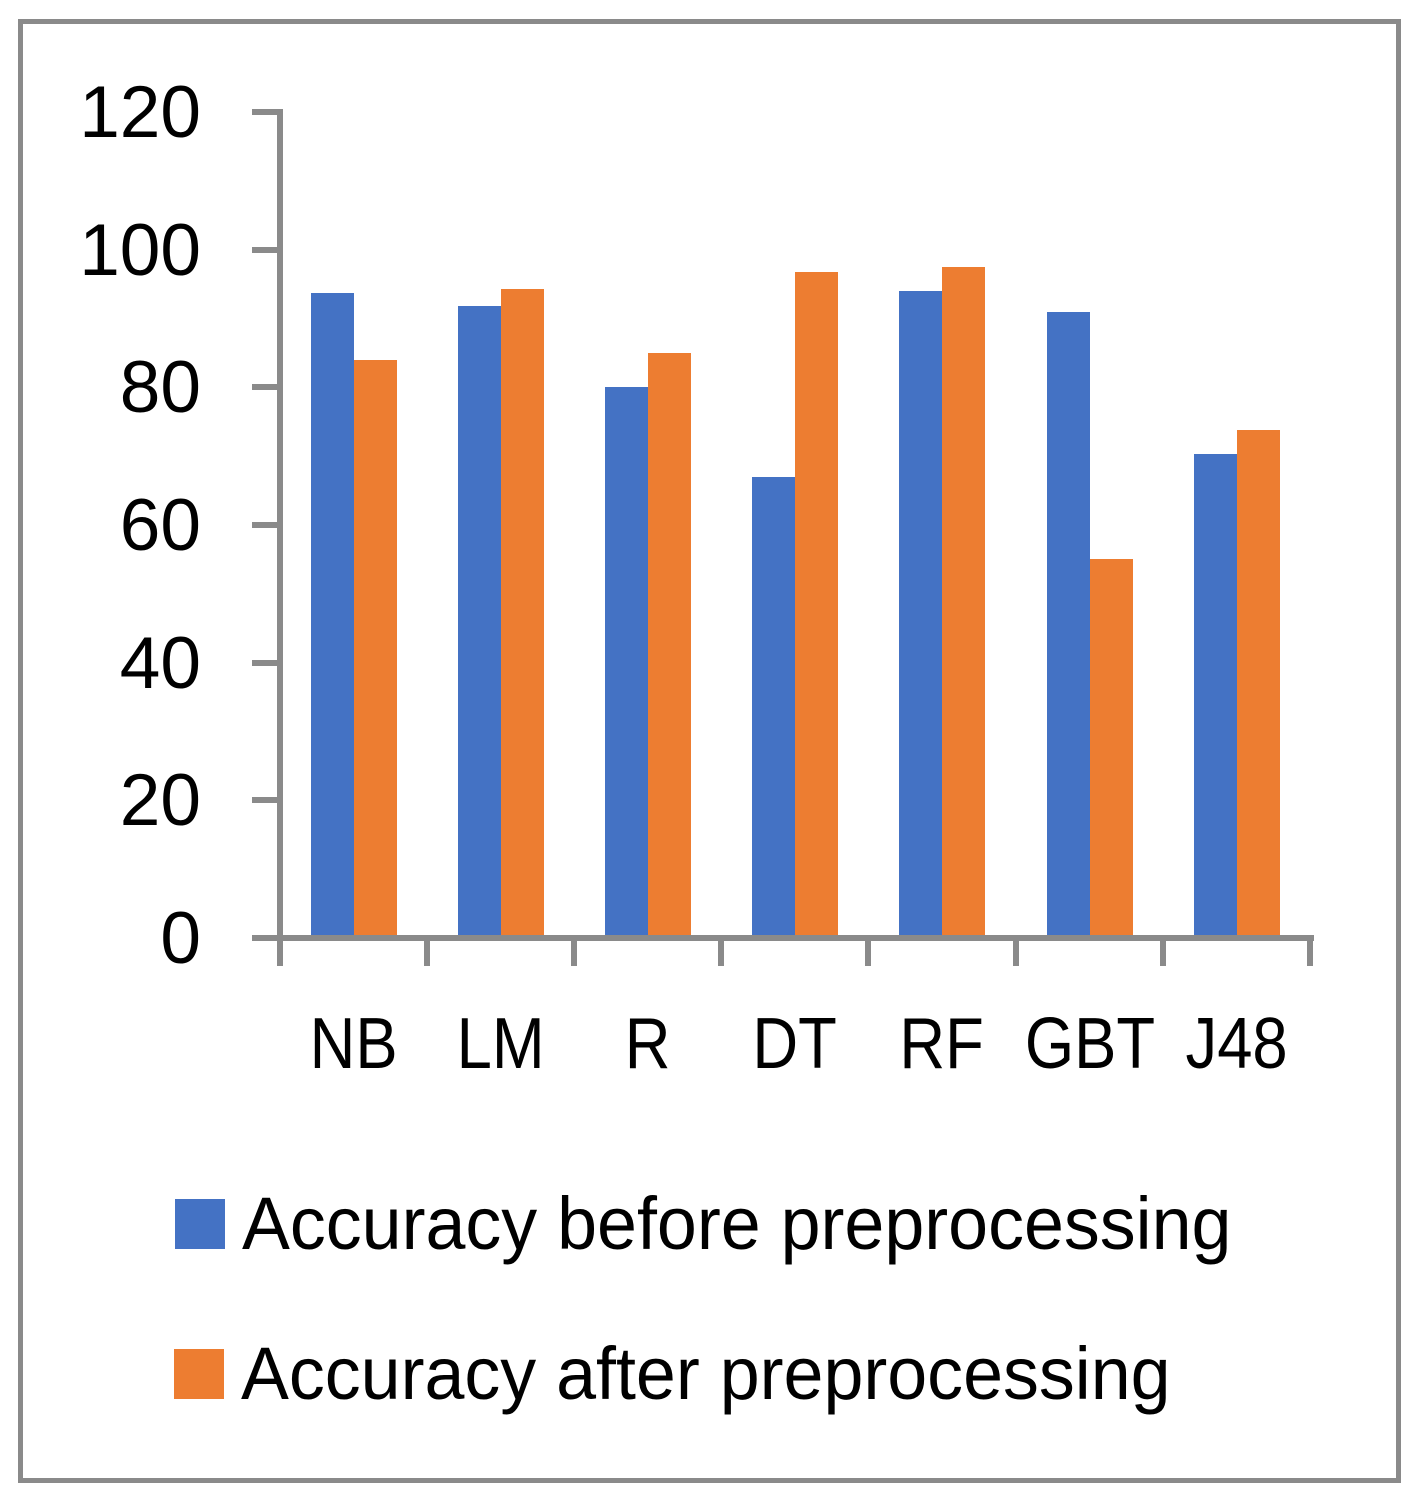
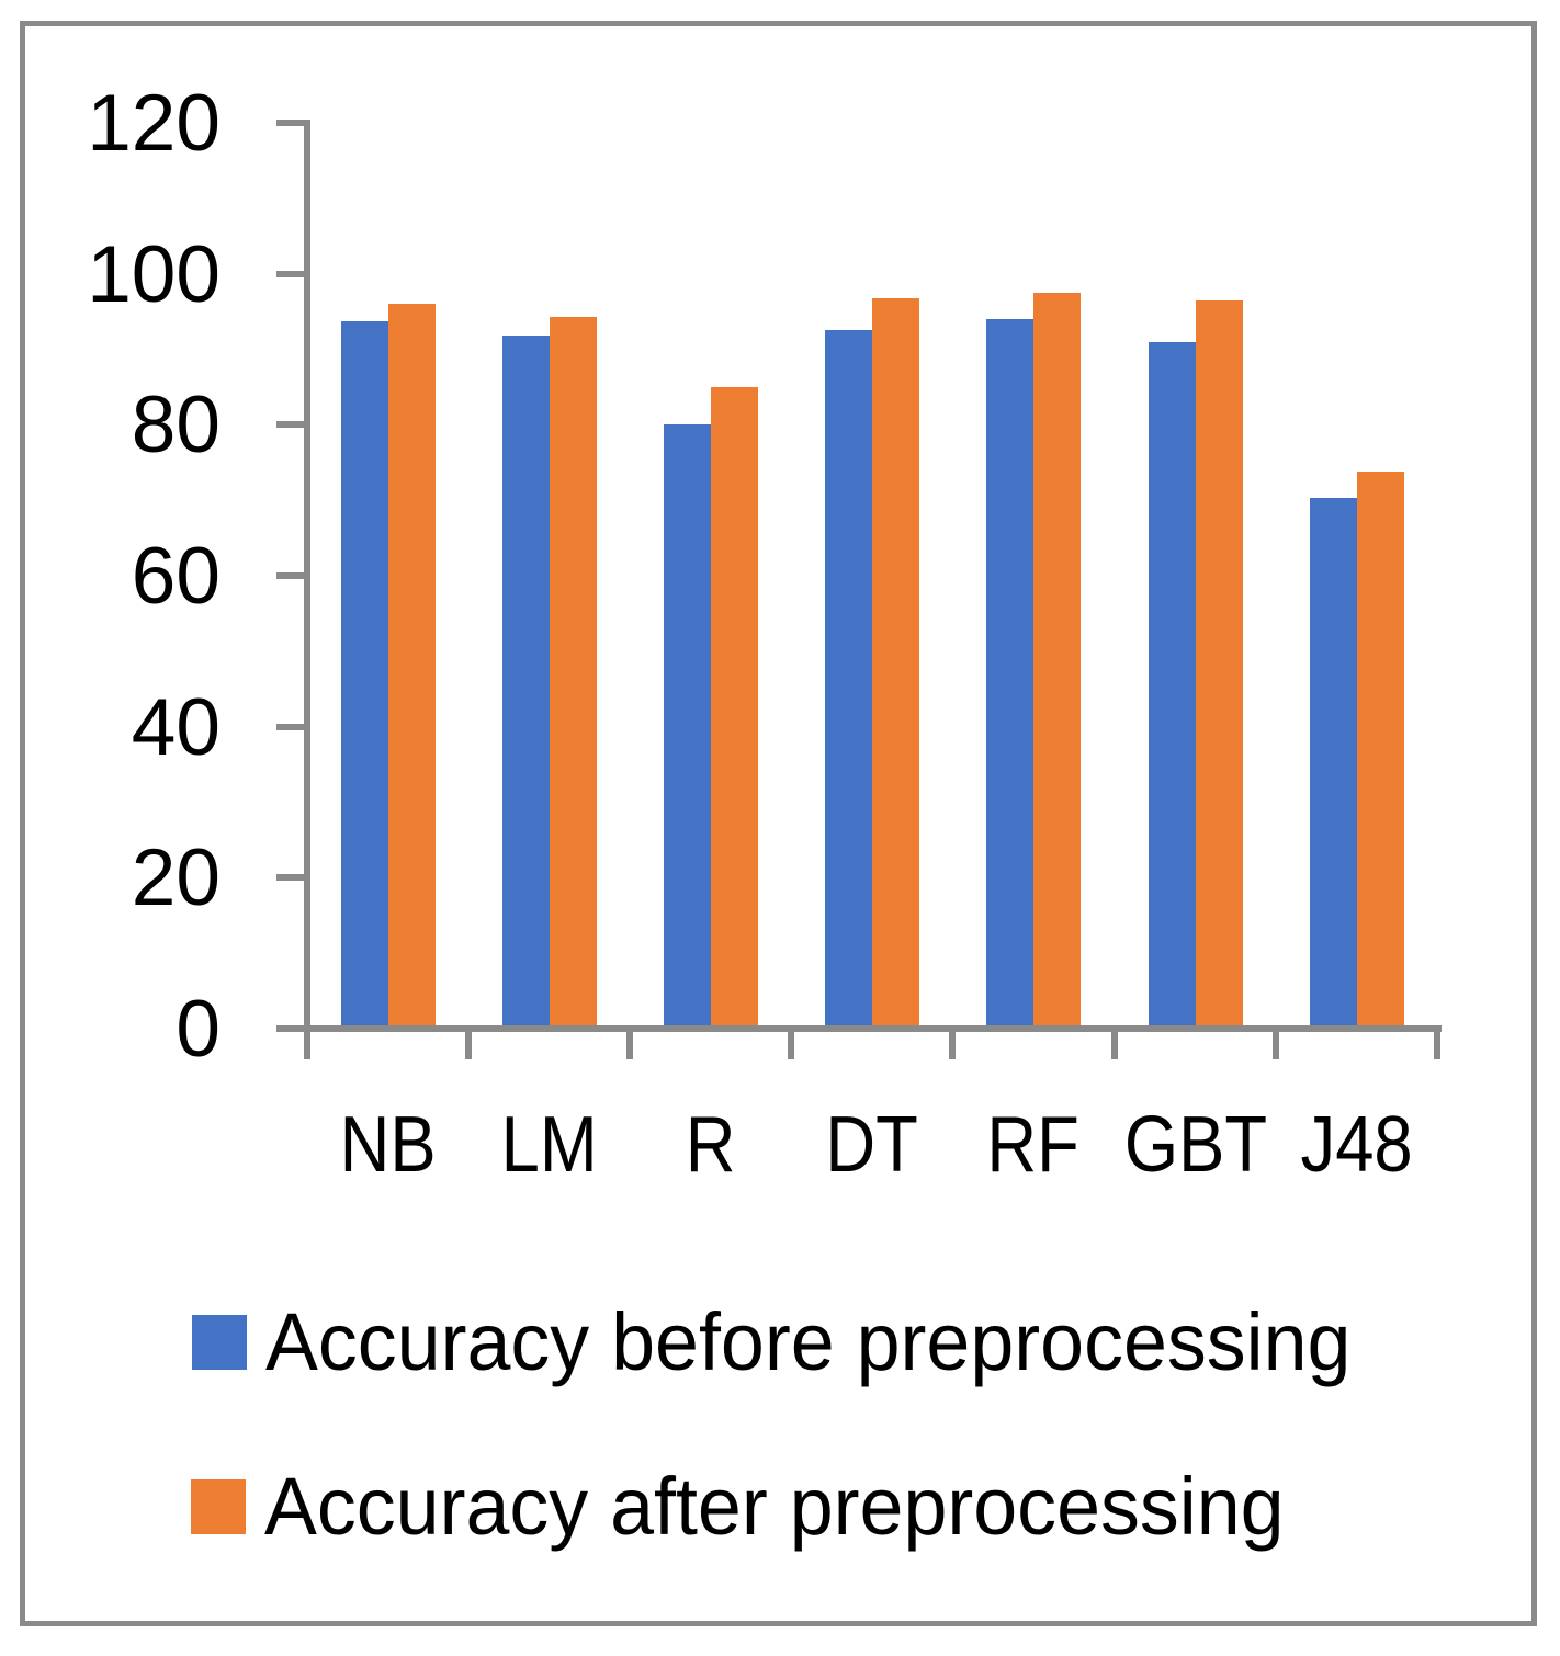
Accuracy after preprocessing/NB: 84 -> 96
Accuracy before preprocessing/DT: 67 -> 92
Accuracy after preprocessing/GBT: 55 -> 96
